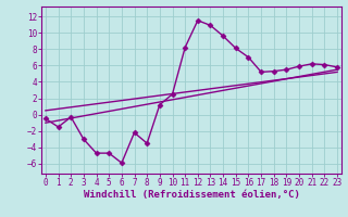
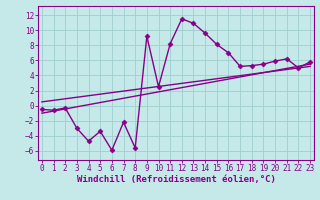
1: -1.5 -> -0.6
5: -4.7 -> -3.4
8: -3.5 -> -5.6
9: 1.2 -> 9.2
22: 6.1 -> 5.0
